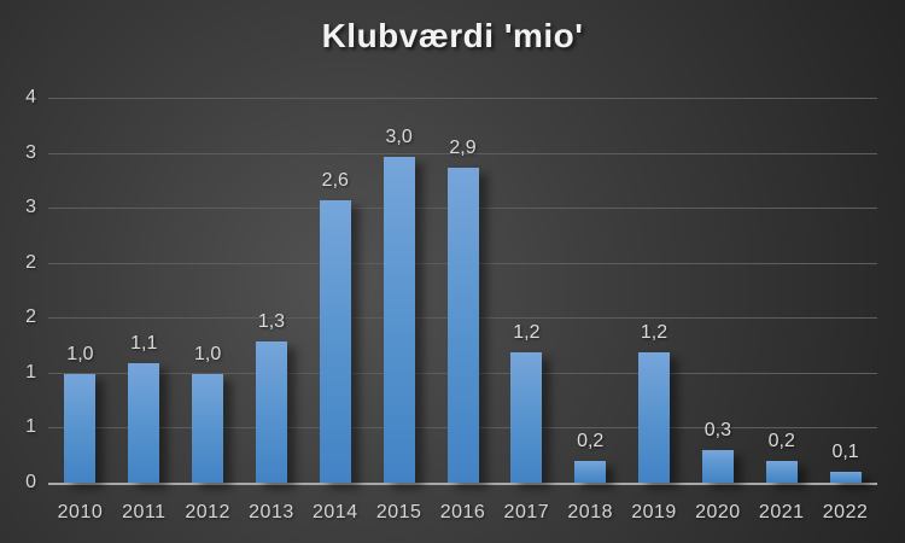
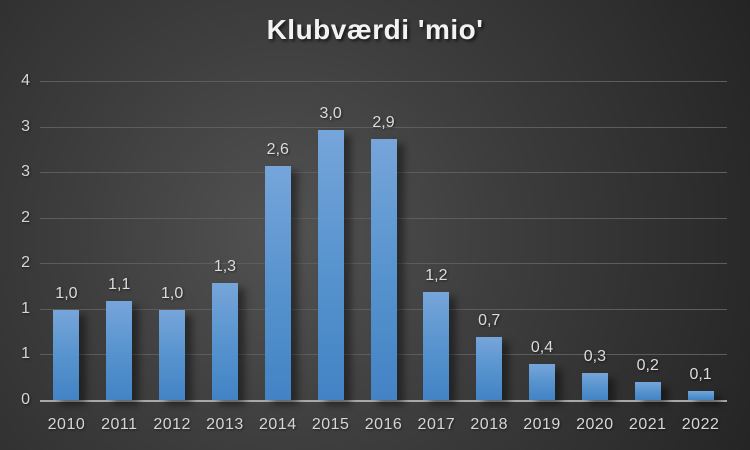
2018: 0,2 -> 0,7
2019: 1,2 -> 0,4
